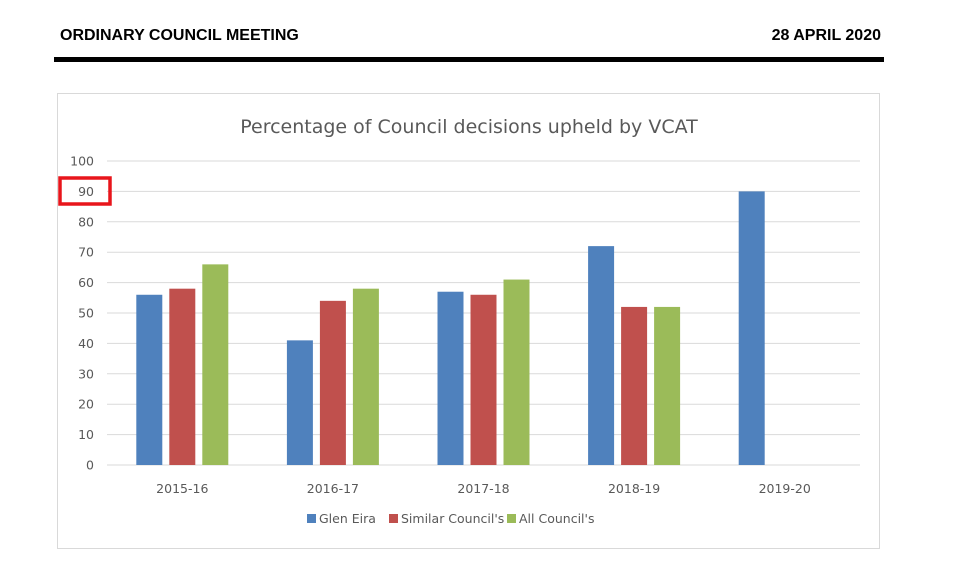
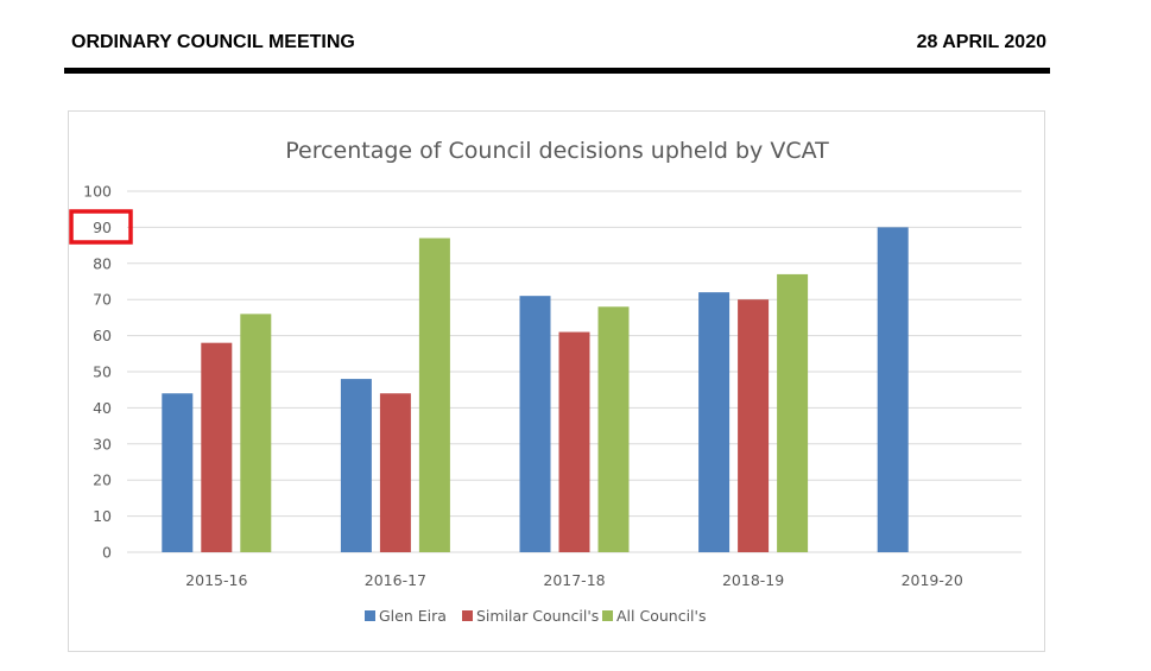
Glen Eira/2015-16: 56 -> 44
Glen Eira/2016-17: 41 -> 48
Similar Council's/2016-17: 54 -> 44
All Council's/2016-17: 58 -> 87
Glen Eira/2017-18: 57 -> 71
Similar Council's/2017-18: 56 -> 61
All Council's/2017-18: 61 -> 68
Similar Council's/2018-19: 52 -> 70
All Council's/2018-19: 52 -> 77
